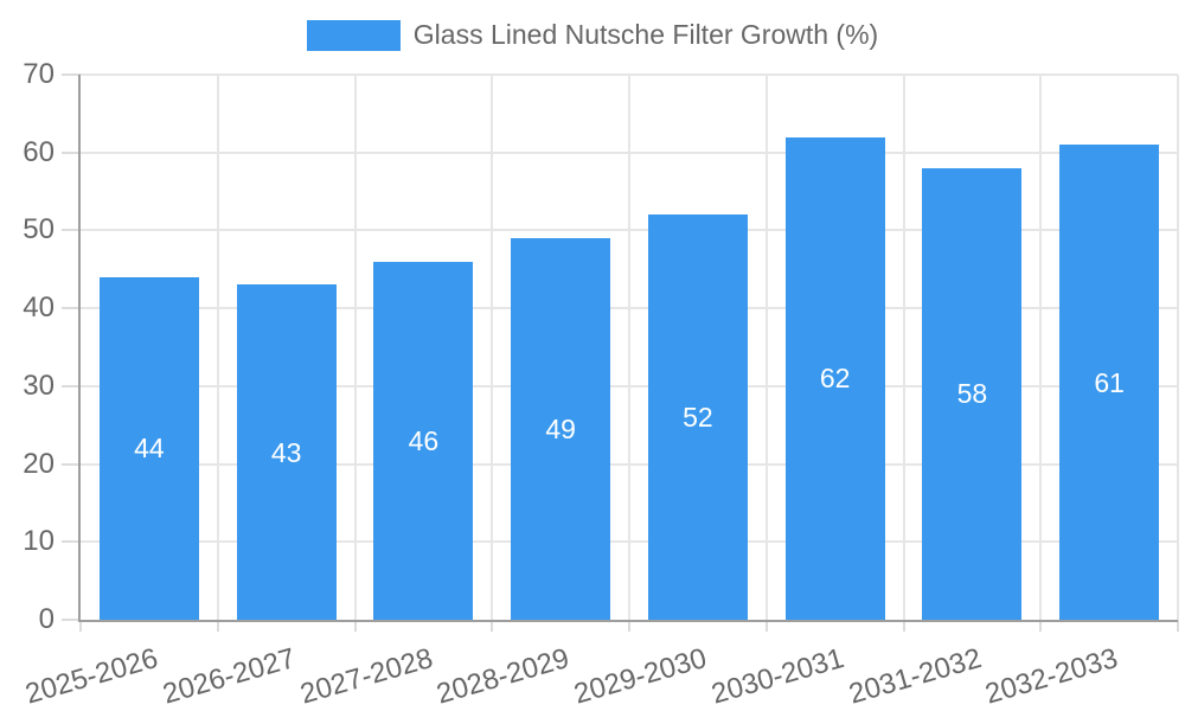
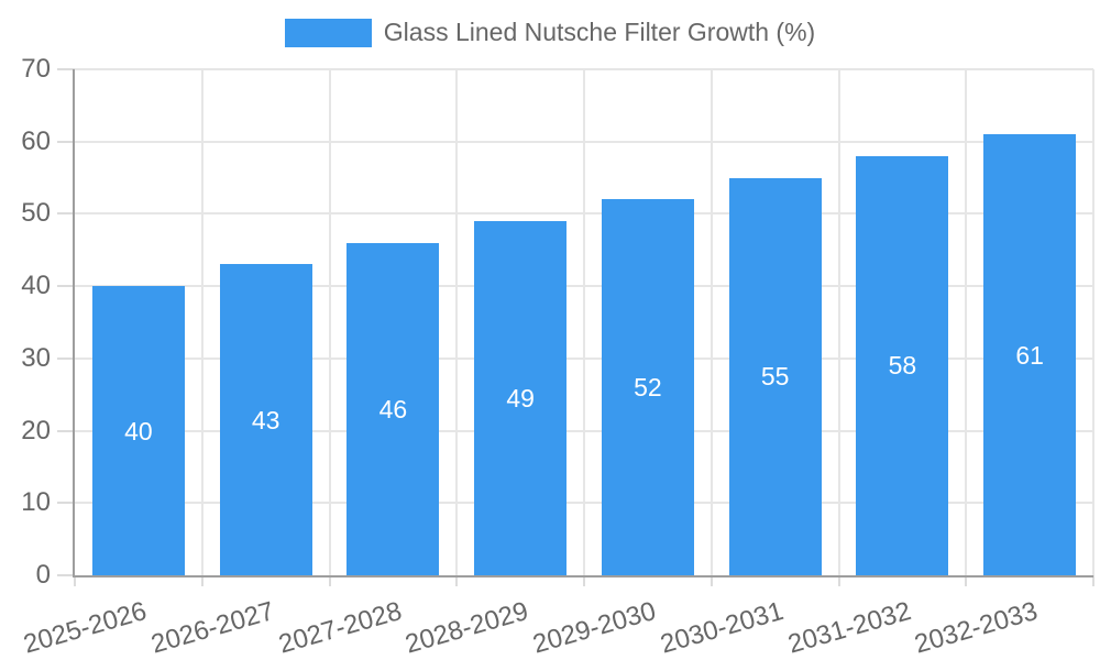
2025-2026: 44 -> 40
2030-2031: 62 -> 55
